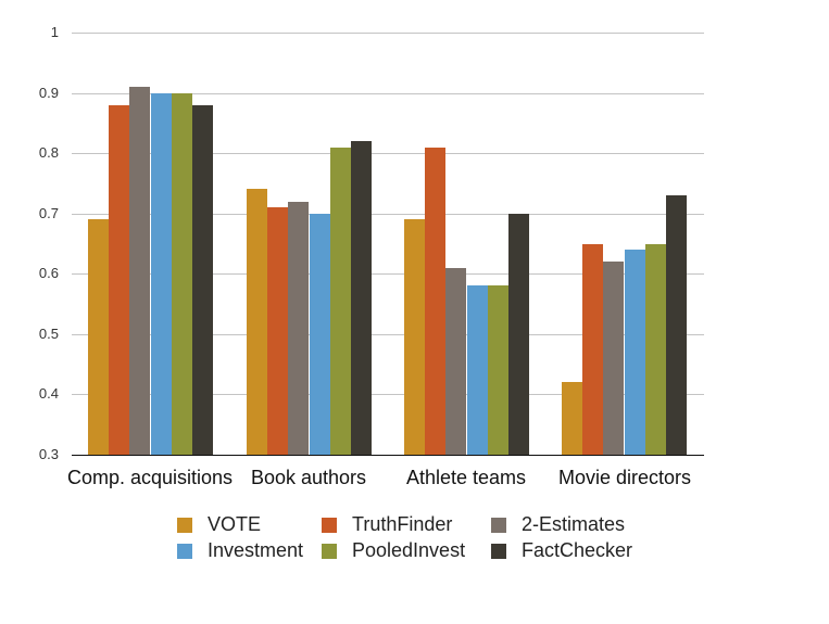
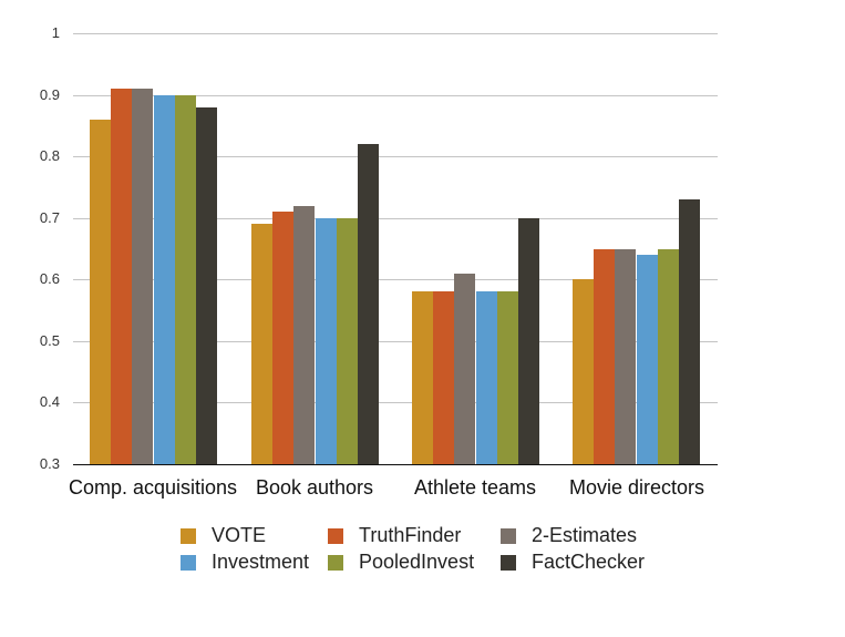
VOTE/Comp. acquisitions: 0.69 -> 0.86
TruthFinder/Comp. acquisitions: 0.88 -> 0.91
VOTE/Book authors: 0.74 -> 0.69
PooledInvest/Book authors: 0.81 -> 0.70
VOTE/Athlete teams: 0.69 -> 0.58
TruthFinder/Athlete teams: 0.81 -> 0.58
VOTE/Movie directors: 0.42 -> 0.60
2-Estimates/Movie directors: 0.62 -> 0.65
